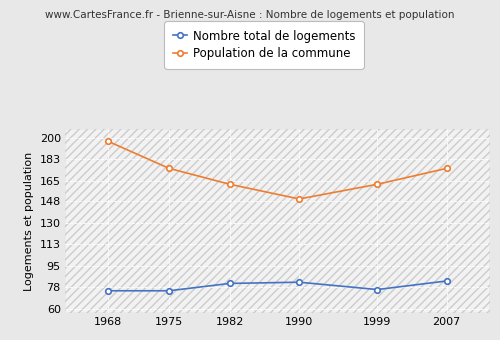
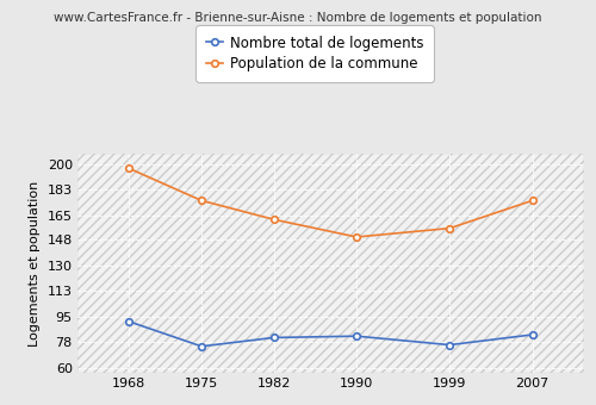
Nombre total de logements/1968: 75 -> 92
Population de la commune/1999: 162 -> 156
